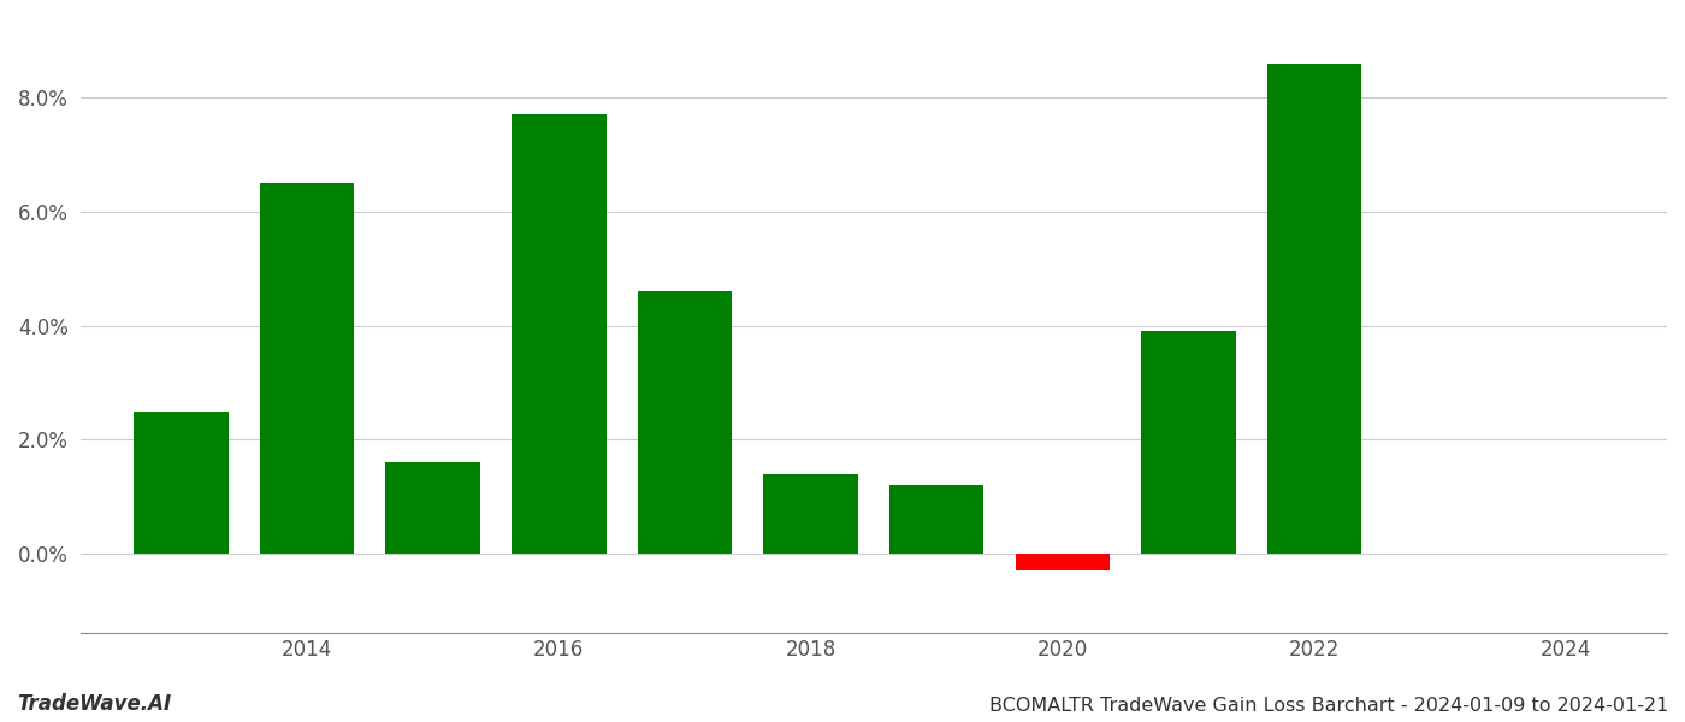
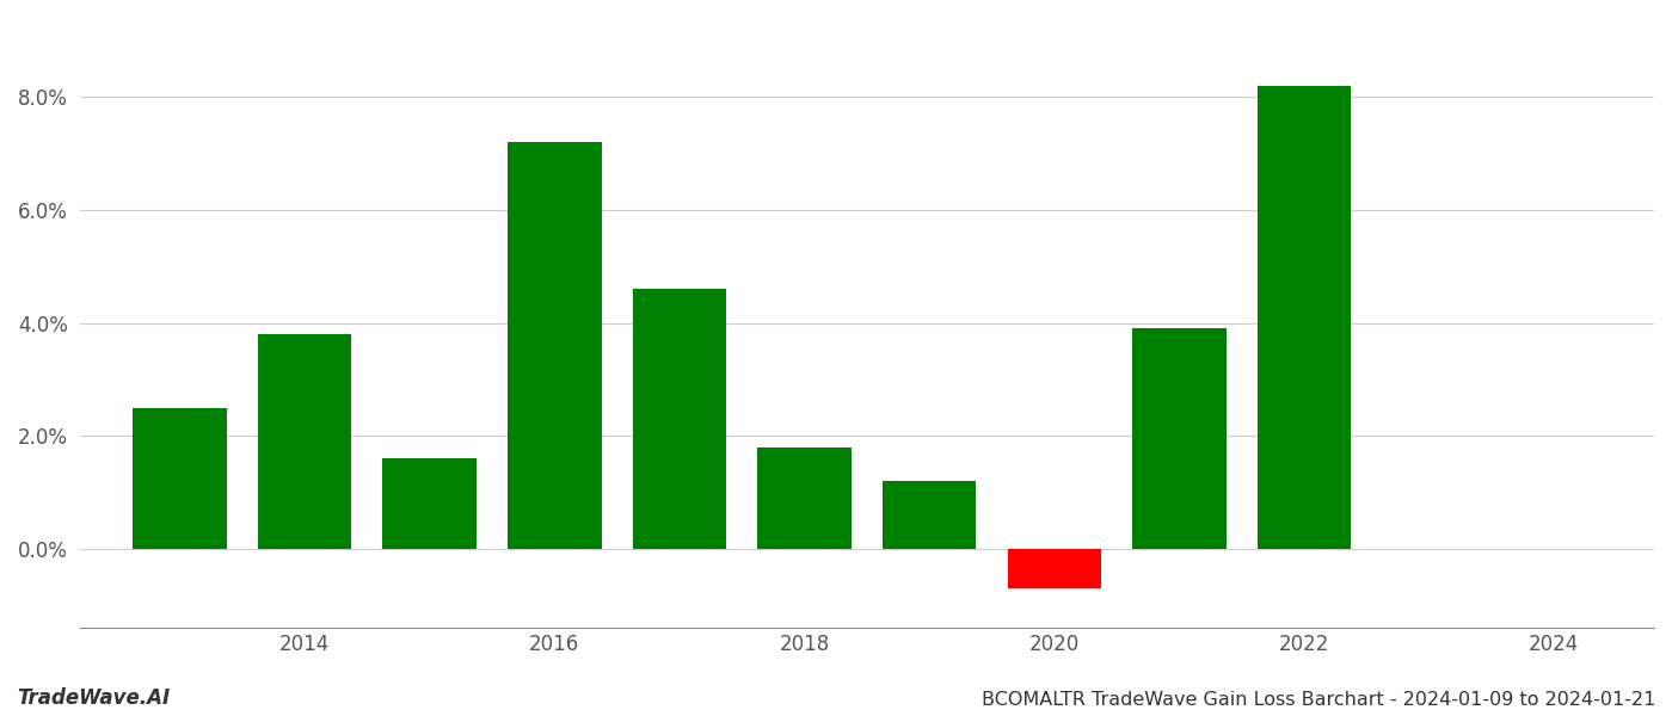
2014: 6.5% -> 3.8%
2016: 7.7% -> 7.2%
2018: 1.4% -> 1.8%
2020: -0.3% -> -0.7%
2022: 8.6% -> 8.2%
